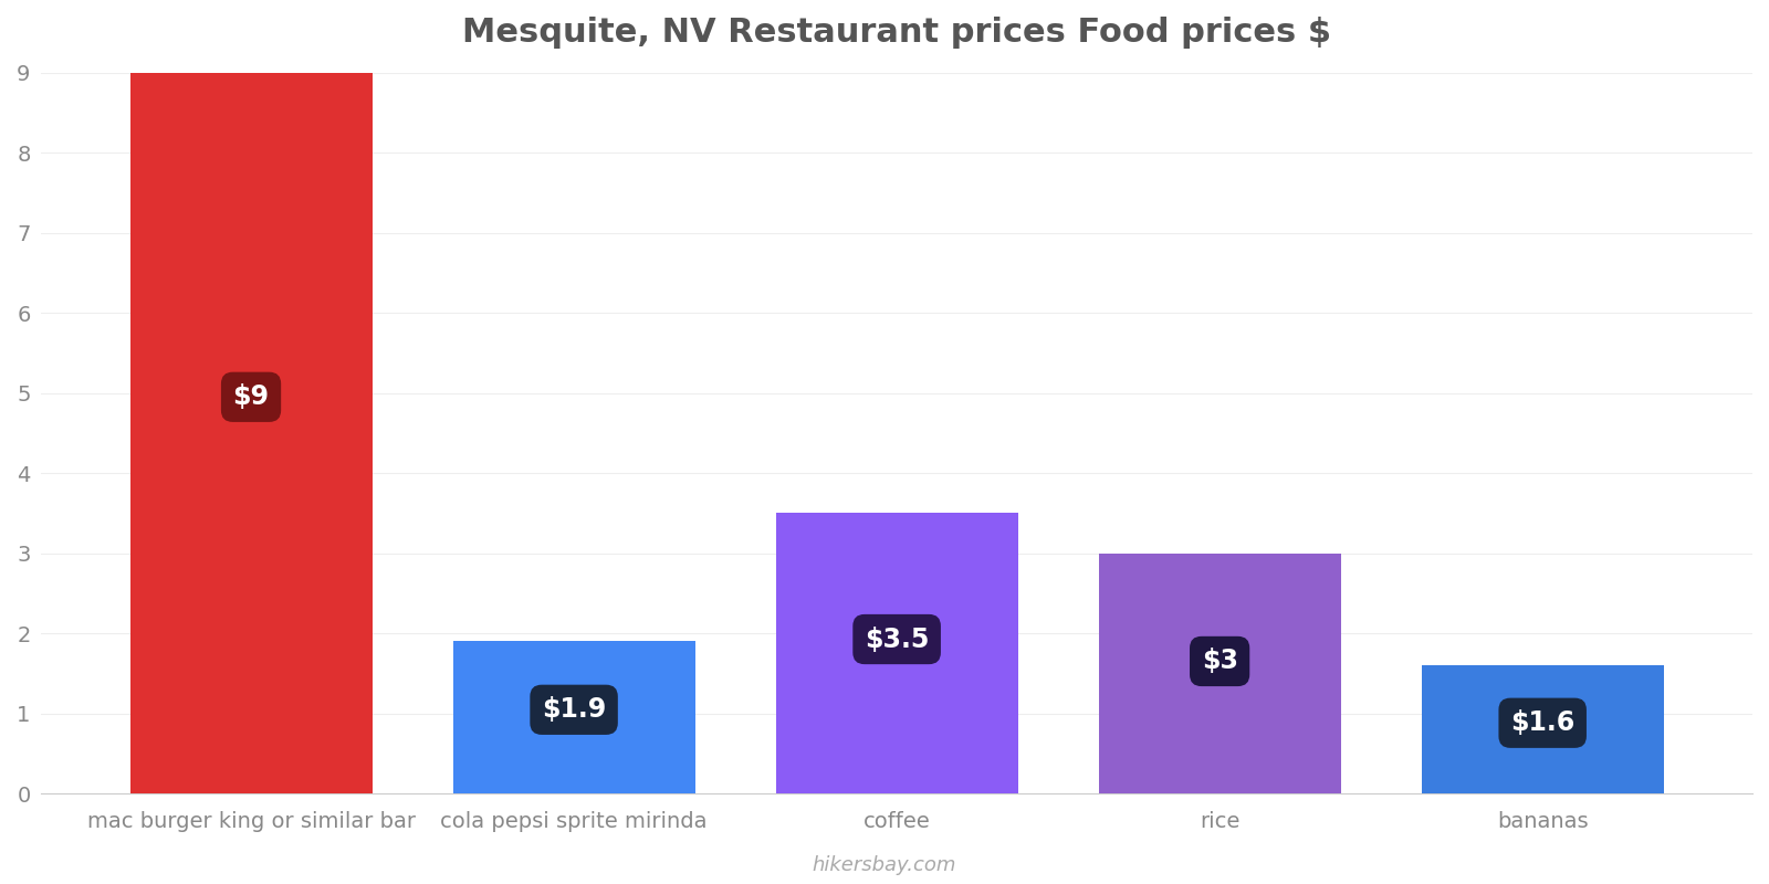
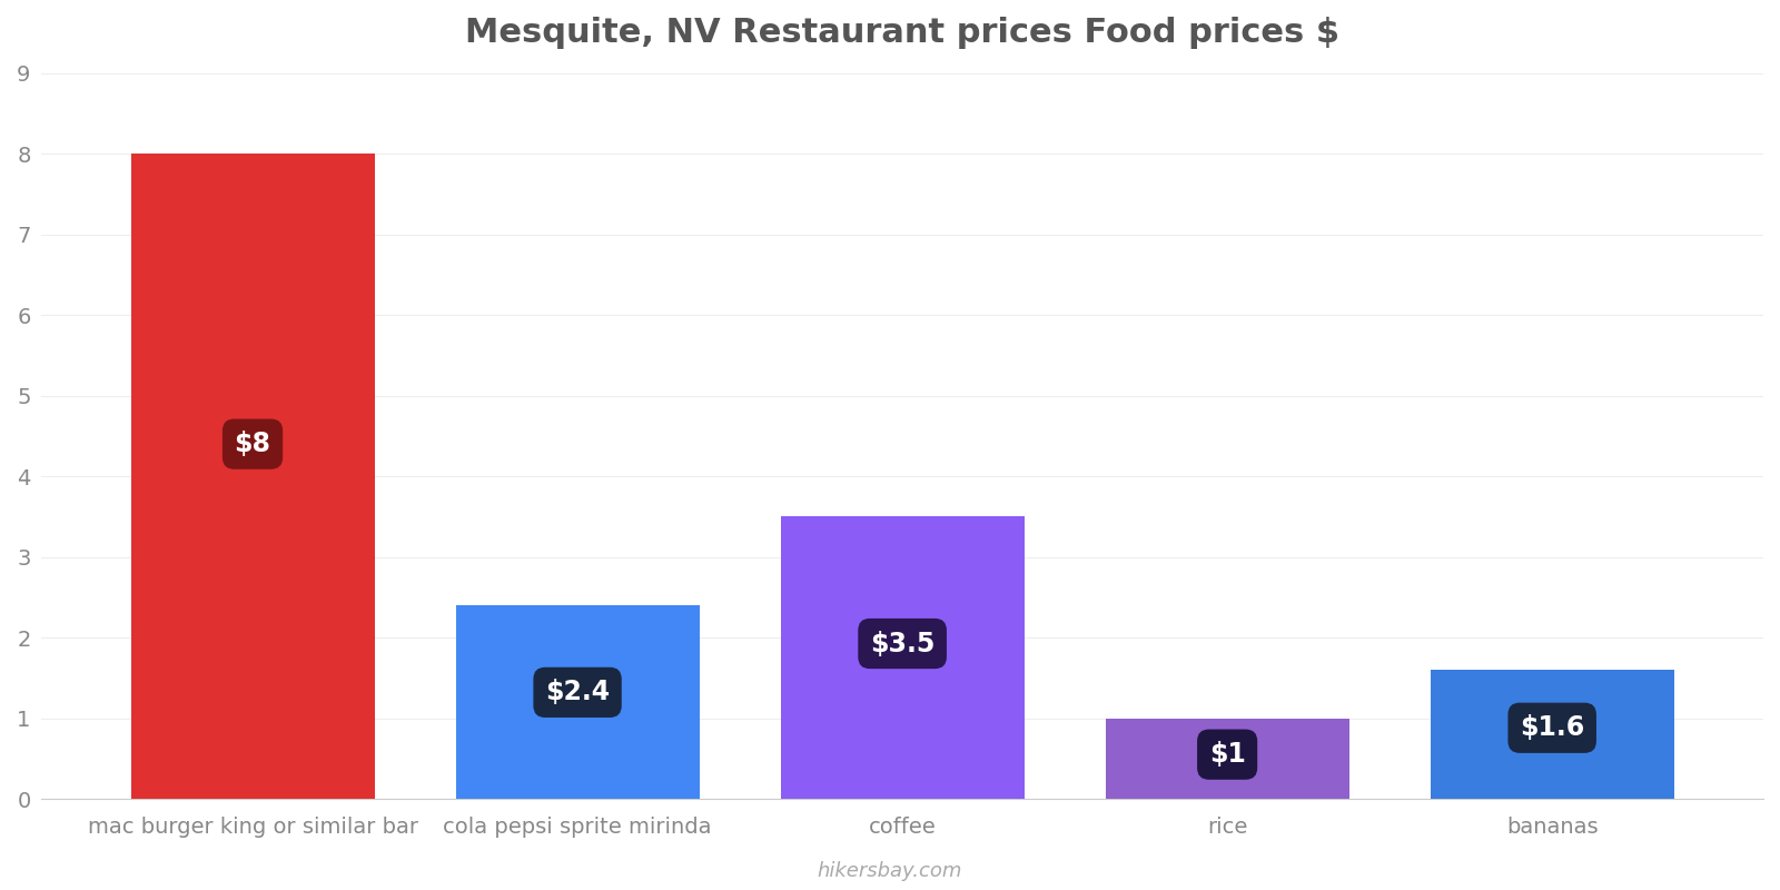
mac burger king or similar bar: $9 -> $8
cola pepsi sprite mirinda: $1.9 -> $2.4
rice: $3 -> $1
